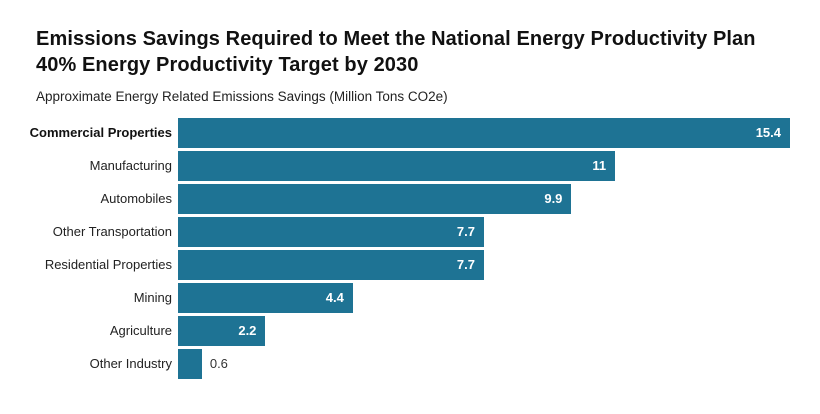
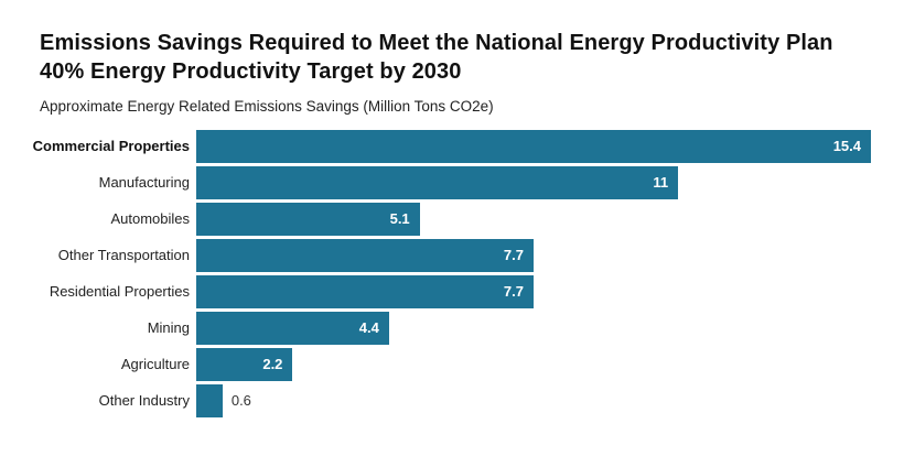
Automobiles: 9.9 -> 5.1
